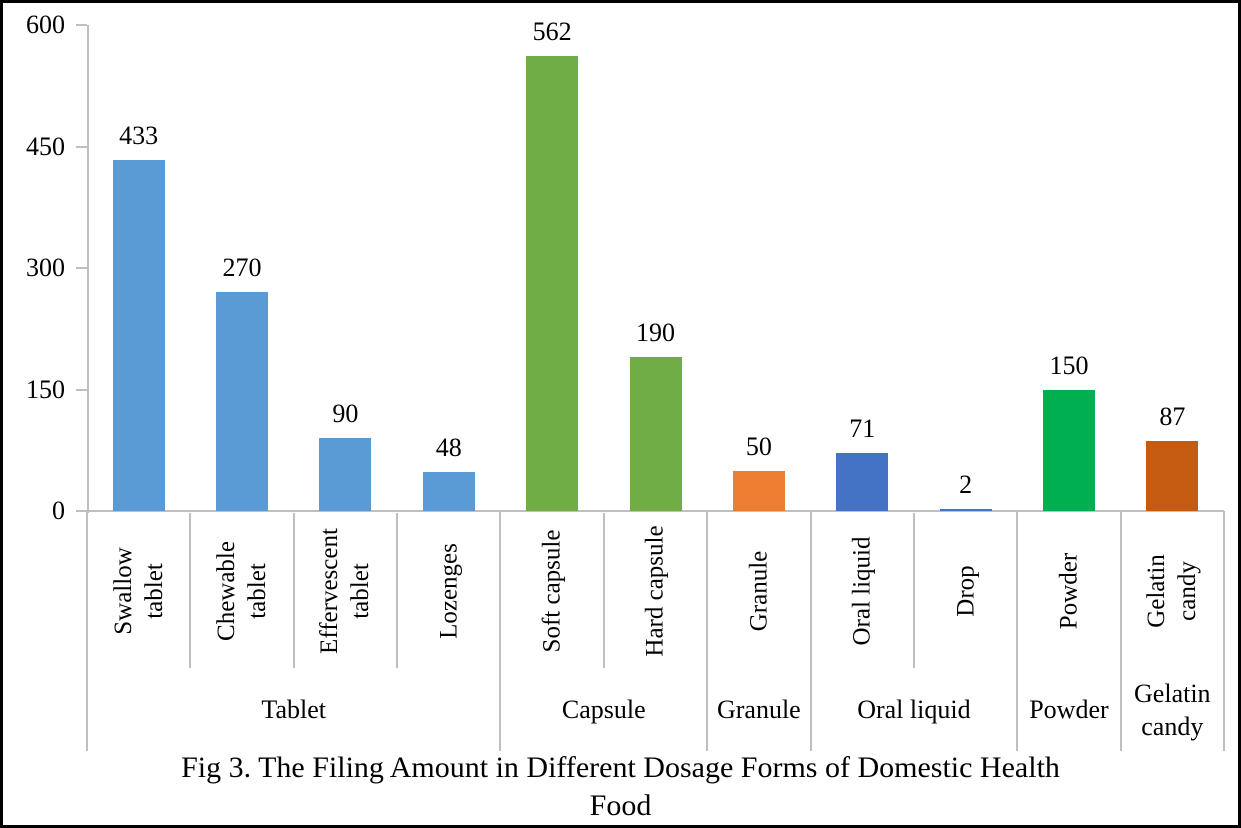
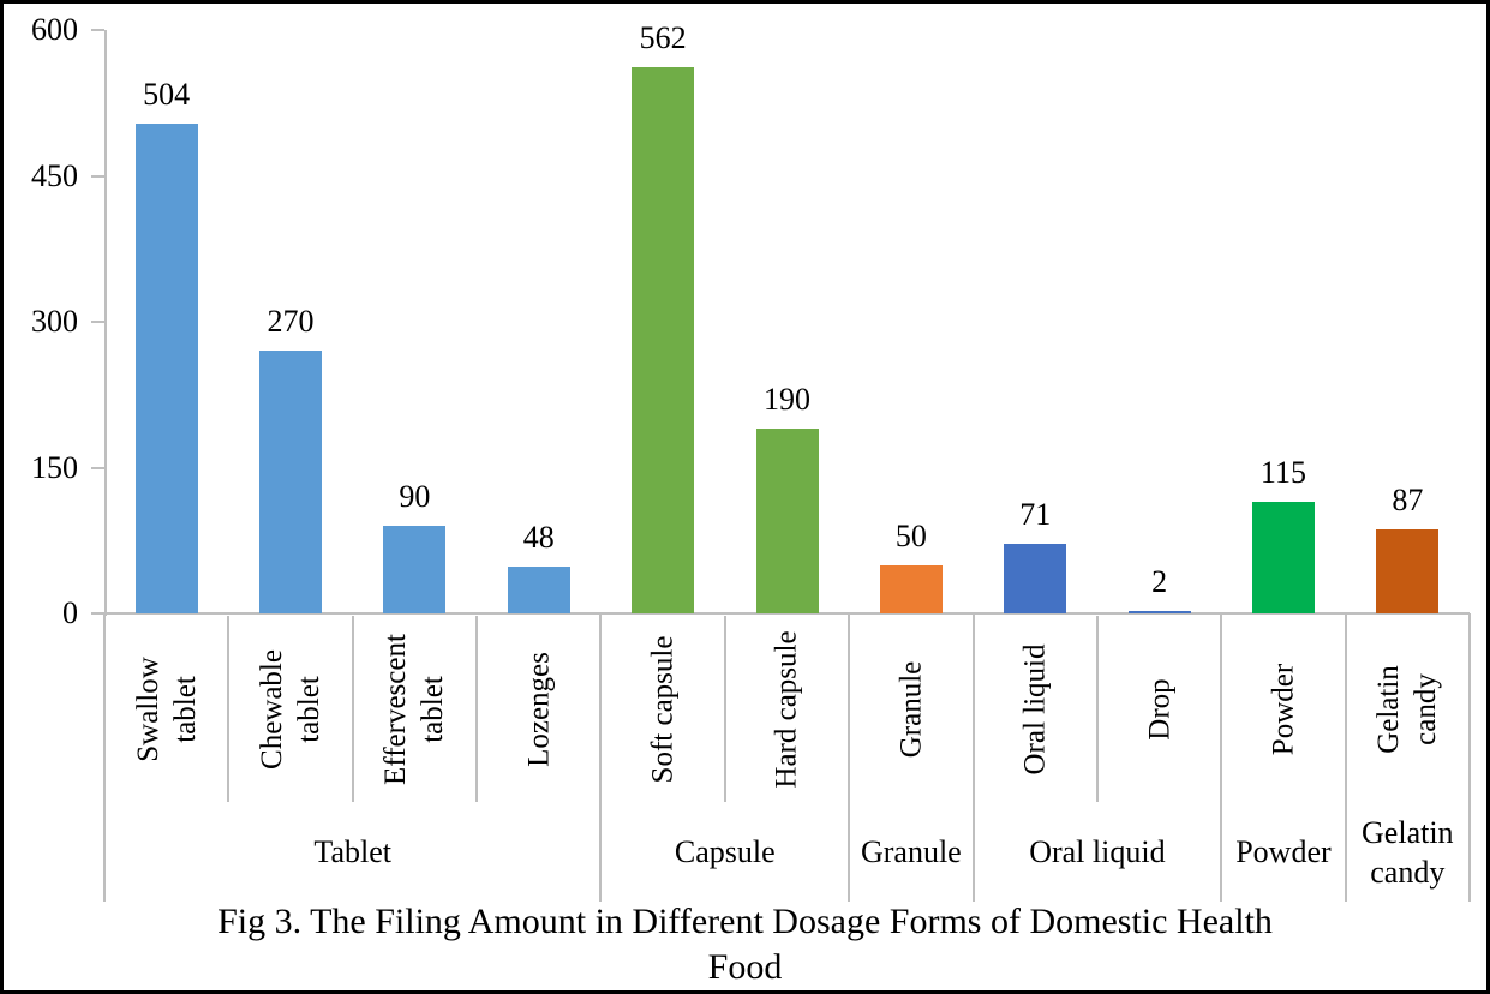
Swallow tablet: 433 -> 504
Powder: 150 -> 115
